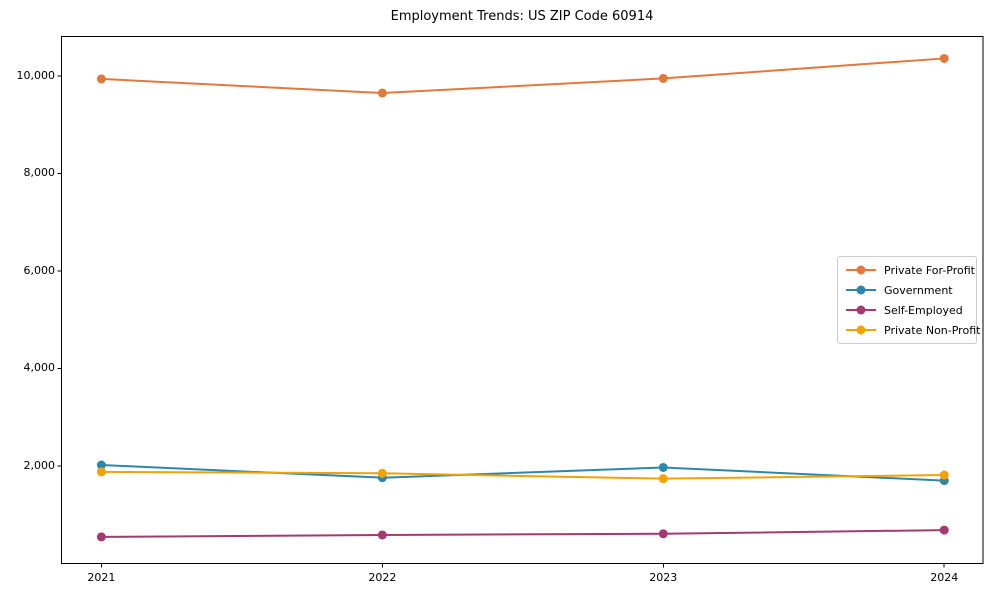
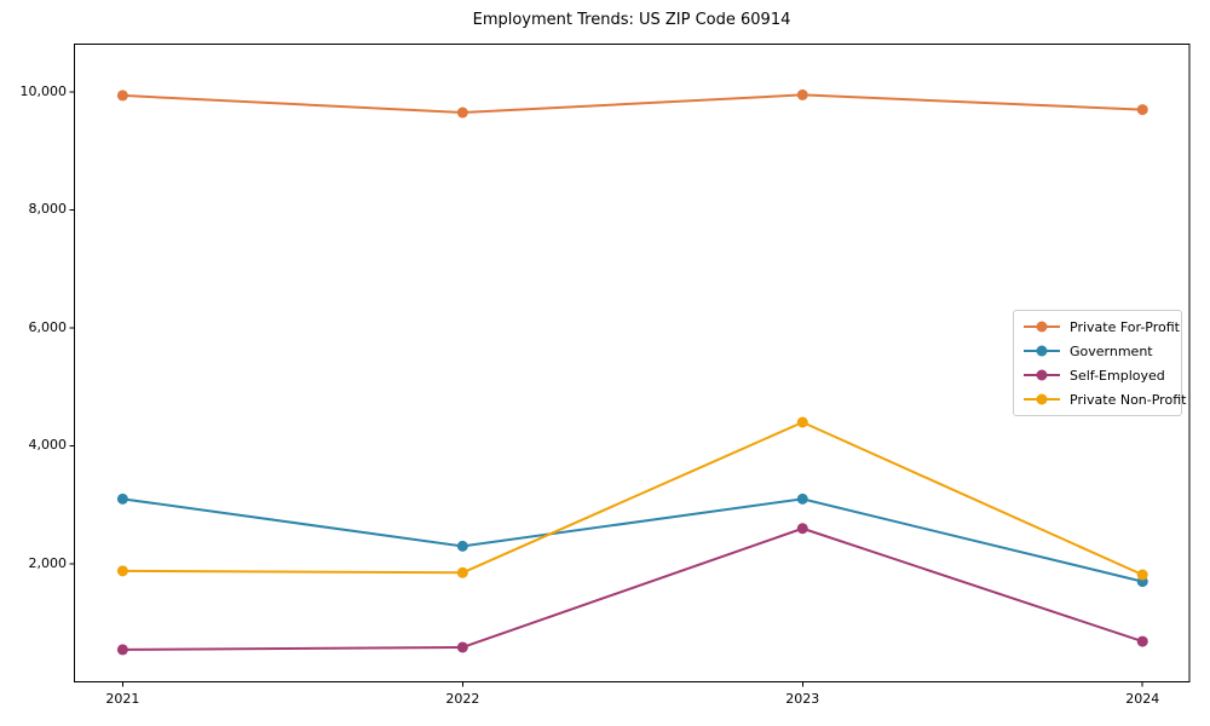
Government/2021: 2000 -> 3100
Government/2022: 1800 -> 2300
Government/2023: 2000 -> 3100
Self-Employed/2023: 600 -> 2600
Private Non-Profit/2023: 1700 -> 4400
Private For-Profit/2024: 10400 -> 9700
